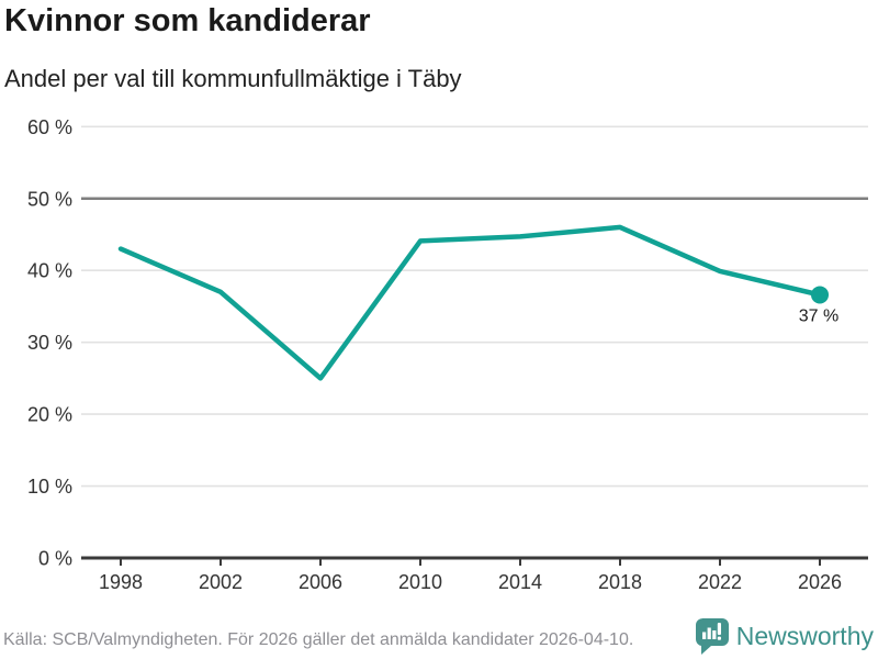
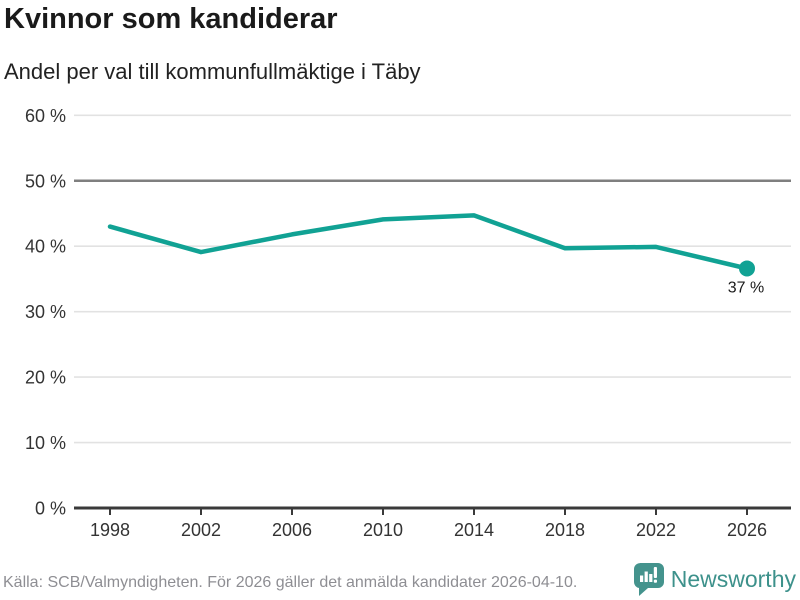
2002: 37% -> 39%
2006: 25% -> 42%
2018: 46% -> 40%
